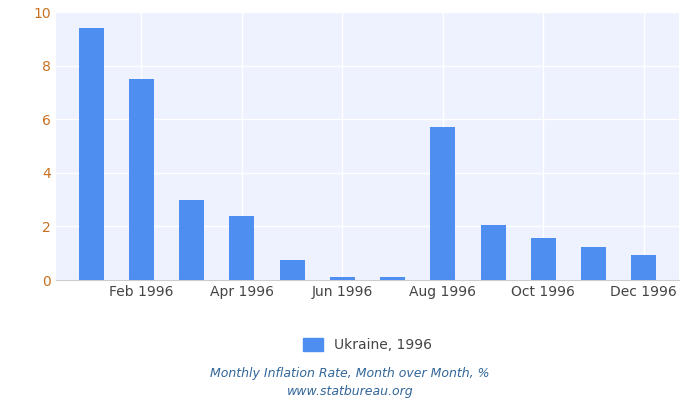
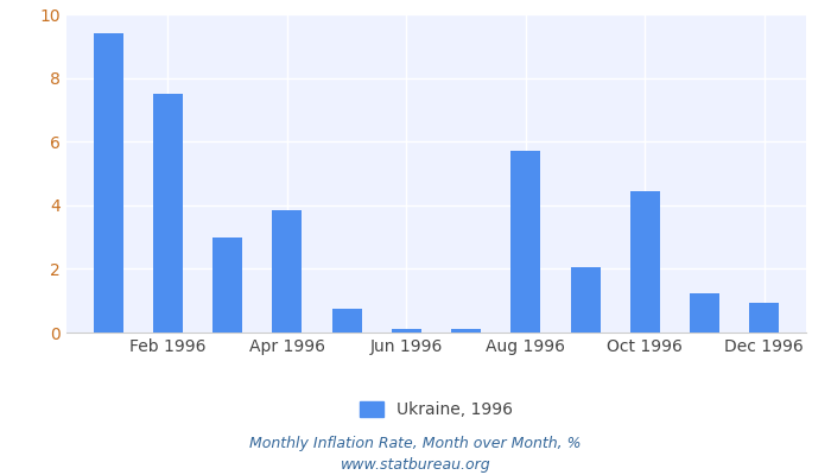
Apr 1996: 2.40 -> 3.85
Oct 1996: 1.55 -> 4.45
